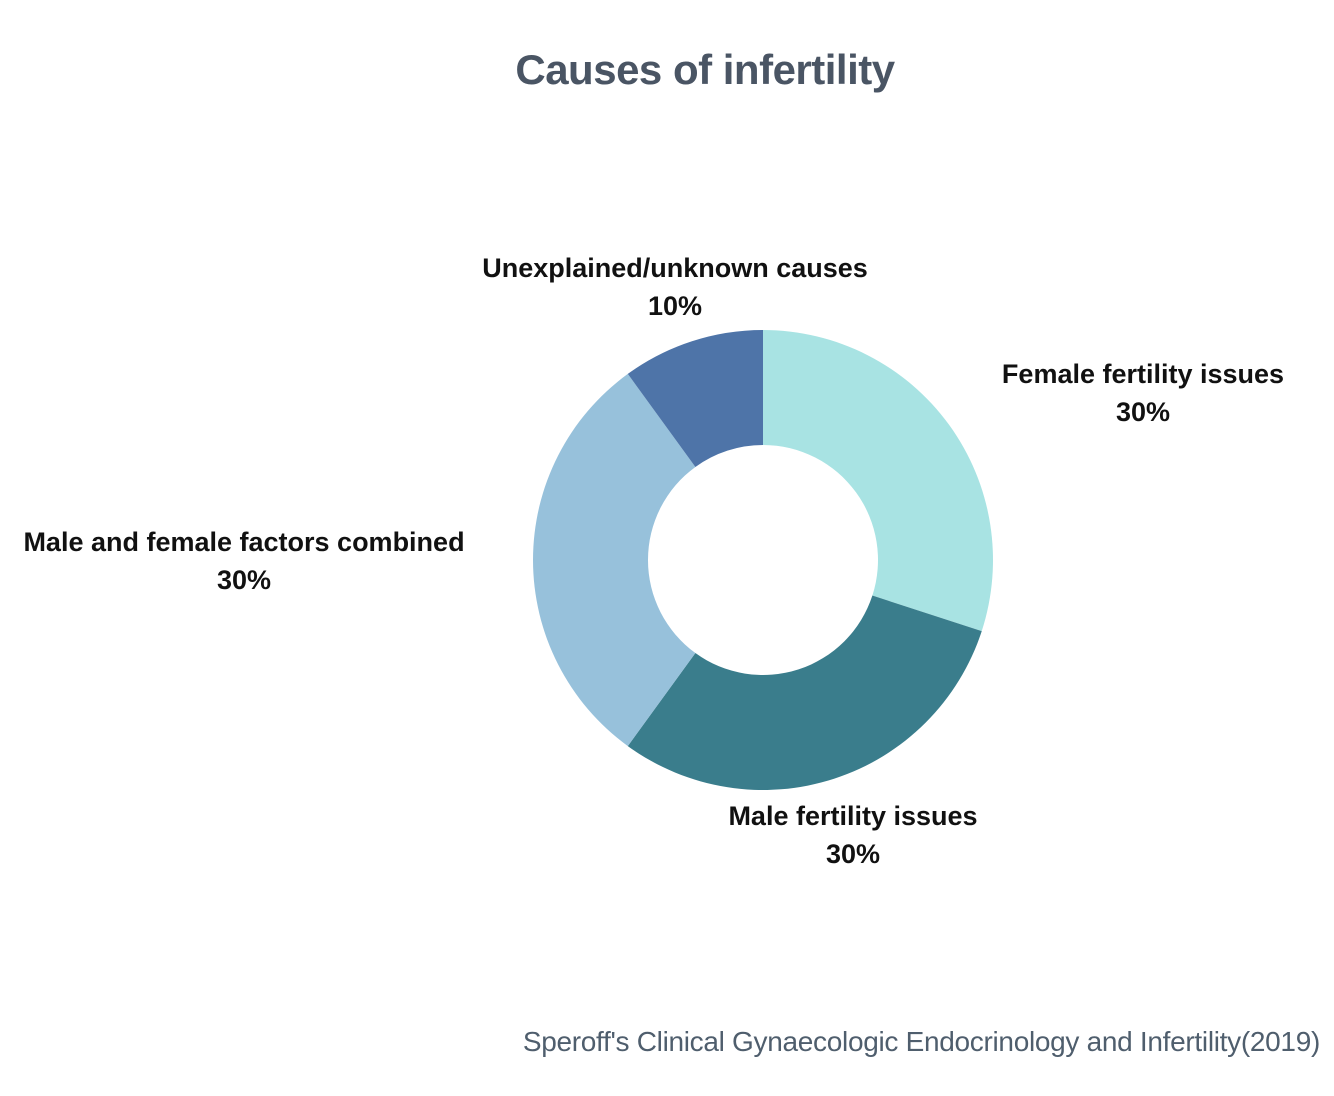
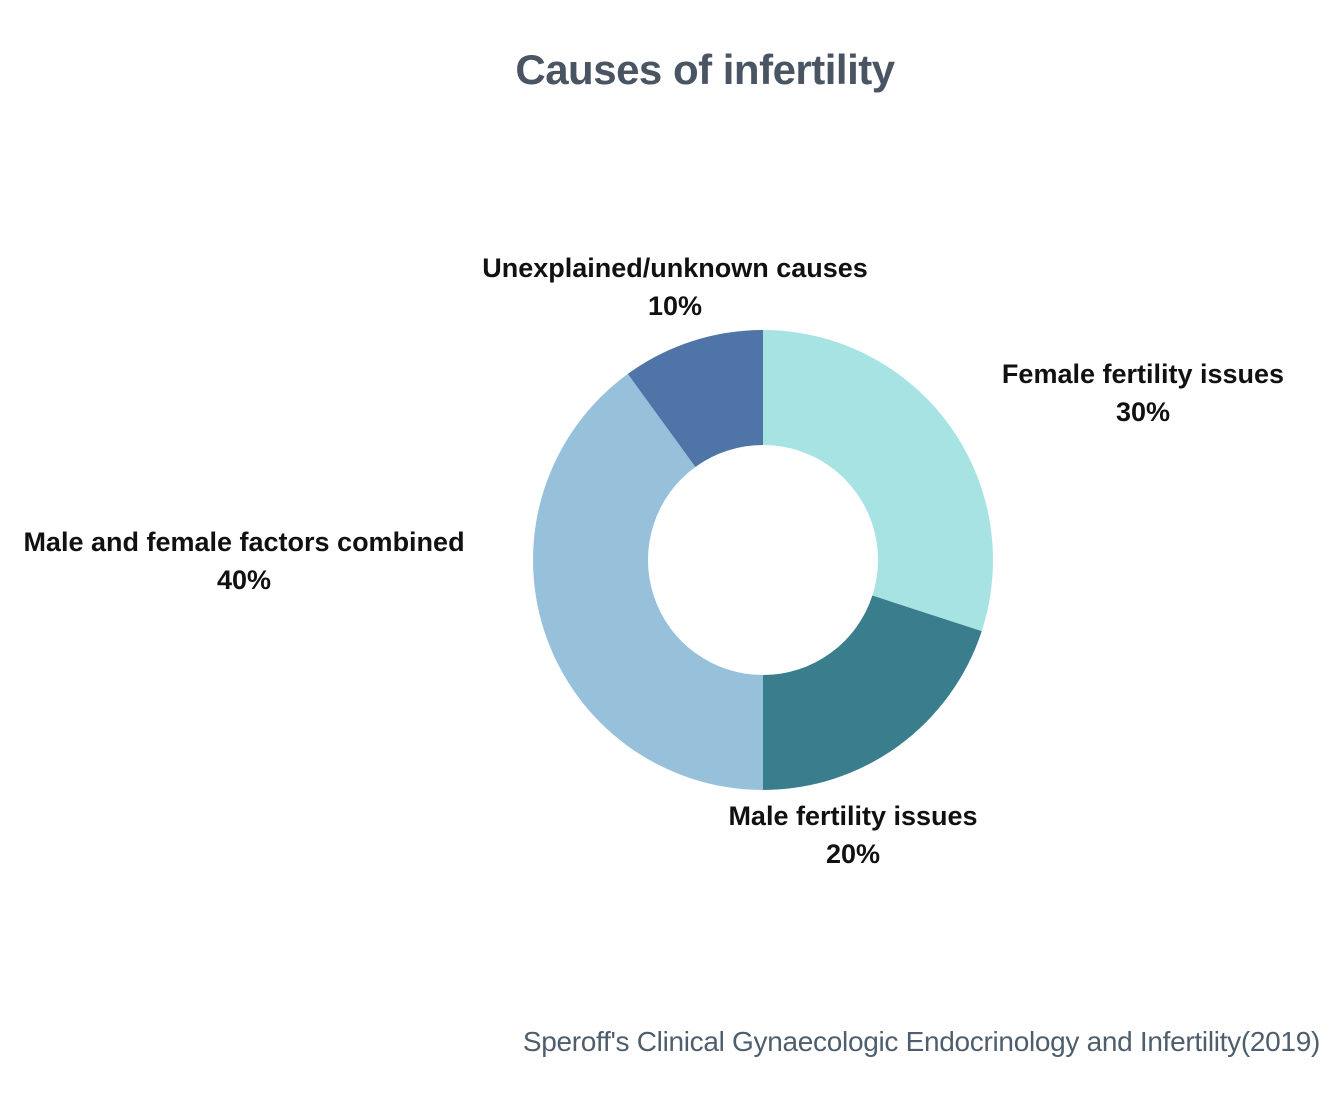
Male fertility issues: 30% -> 20%
Male and female factors combined: 30% -> 40%
